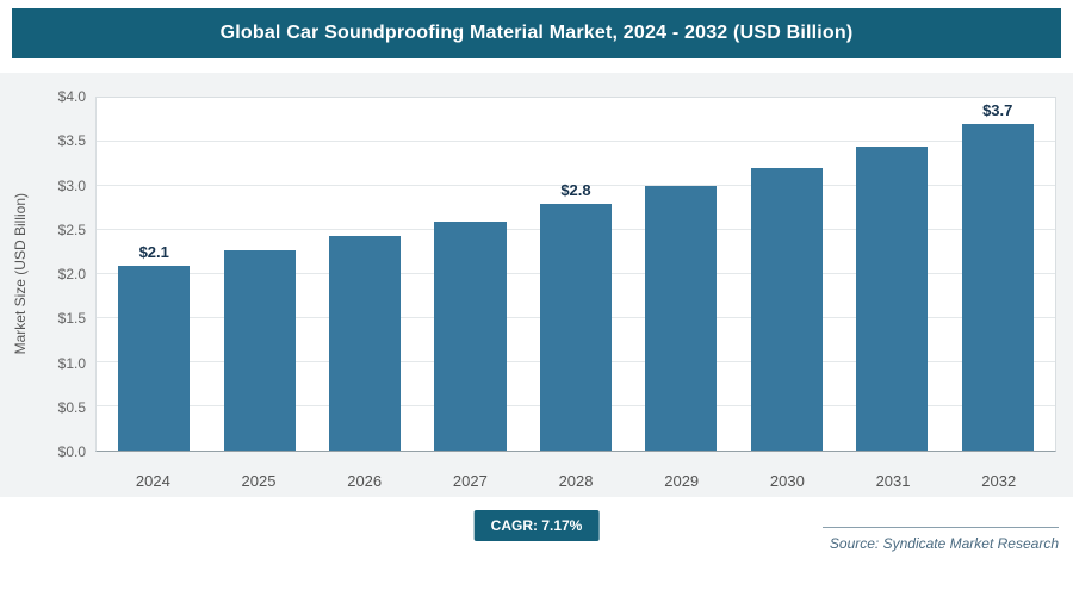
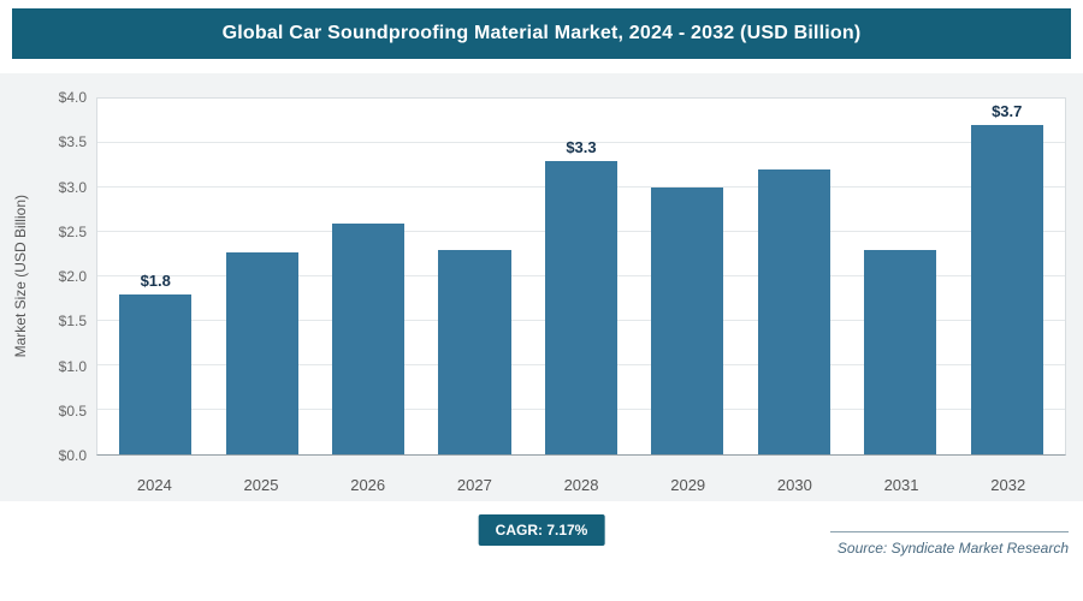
2024: $2.1 -> $1.8
2026: $2.4 -> $2.6
2027: $2.6 -> $2.3
2028: $2.8 -> $3.3
2031: $3.5 -> $2.3
